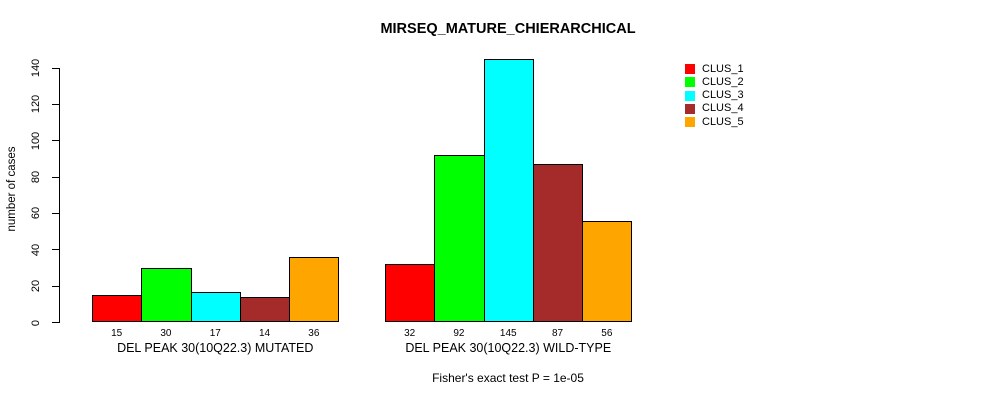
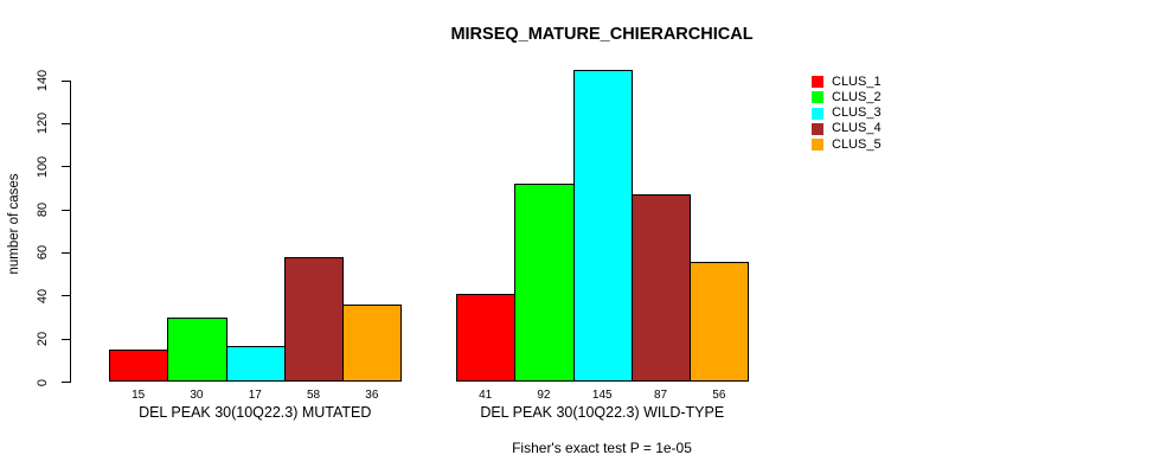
CLUS_4/DEL PEAK 30(10Q22.3) MUTATED: 14 -> 58
CLUS_1/DEL PEAK 30(10Q22.3) WILD-TYPE: 32 -> 41
